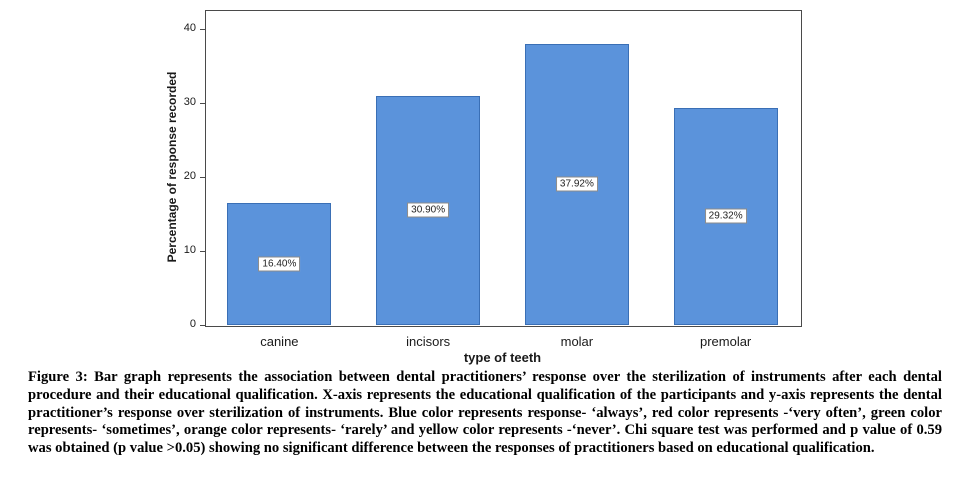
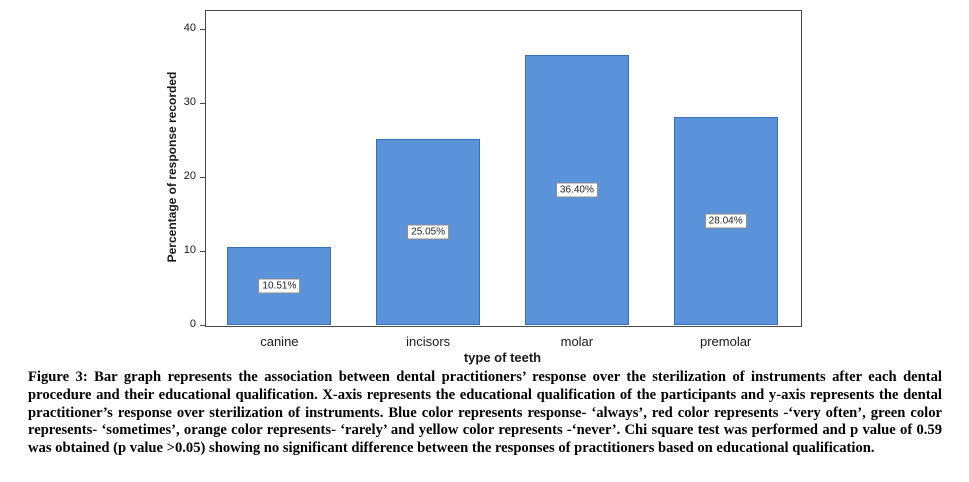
canine: 16.40% -> 10.51%
incisors: 30.90% -> 25.05%
molar: 37.92% -> 36.40%
premolar: 29.32% -> 28.04%
